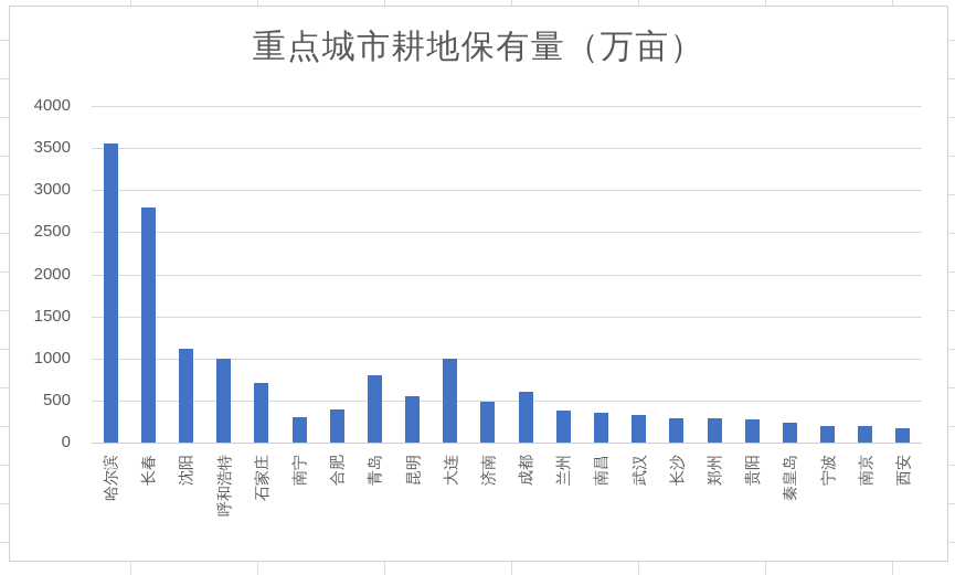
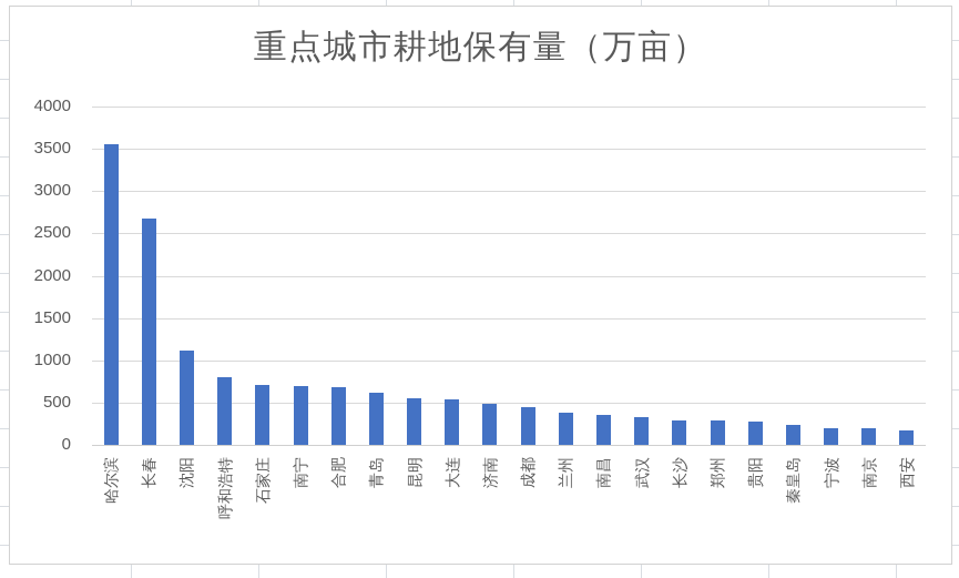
长春: 2800 -> 2700
呼和浩特: 1000 -> 800
南宁: 300 -> 700
合肥: 400 -> 700
青岛: 800 -> 600
大连: 1000 -> 500
成都: 600 -> 400
